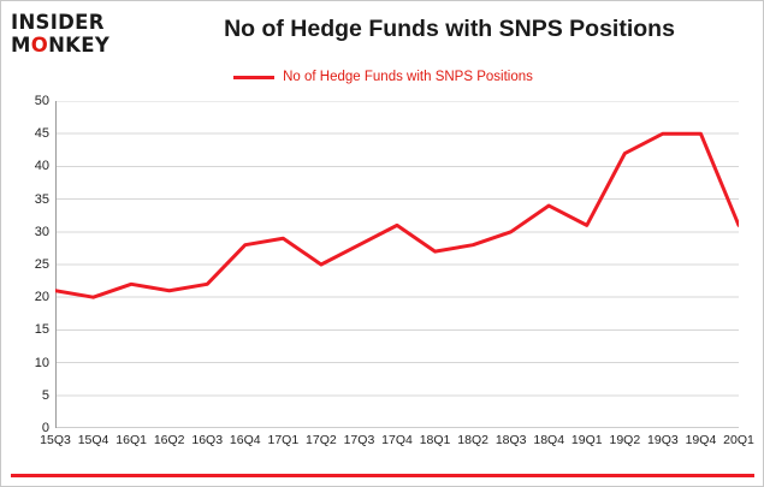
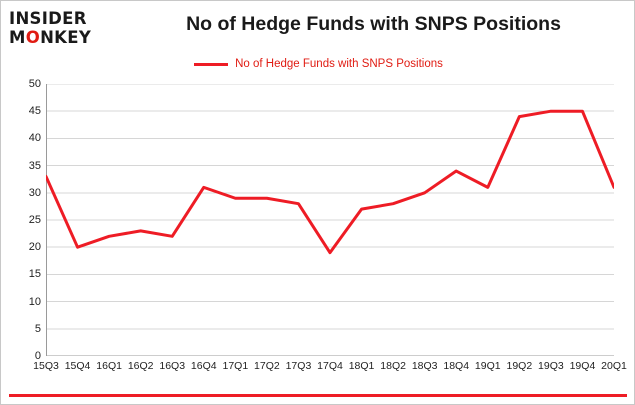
15Q3: 21 -> 33
16Q2: 21 -> 23
16Q4: 28 -> 31
17Q2: 25 -> 29
17Q4: 31 -> 19
19Q2: 42 -> 44
